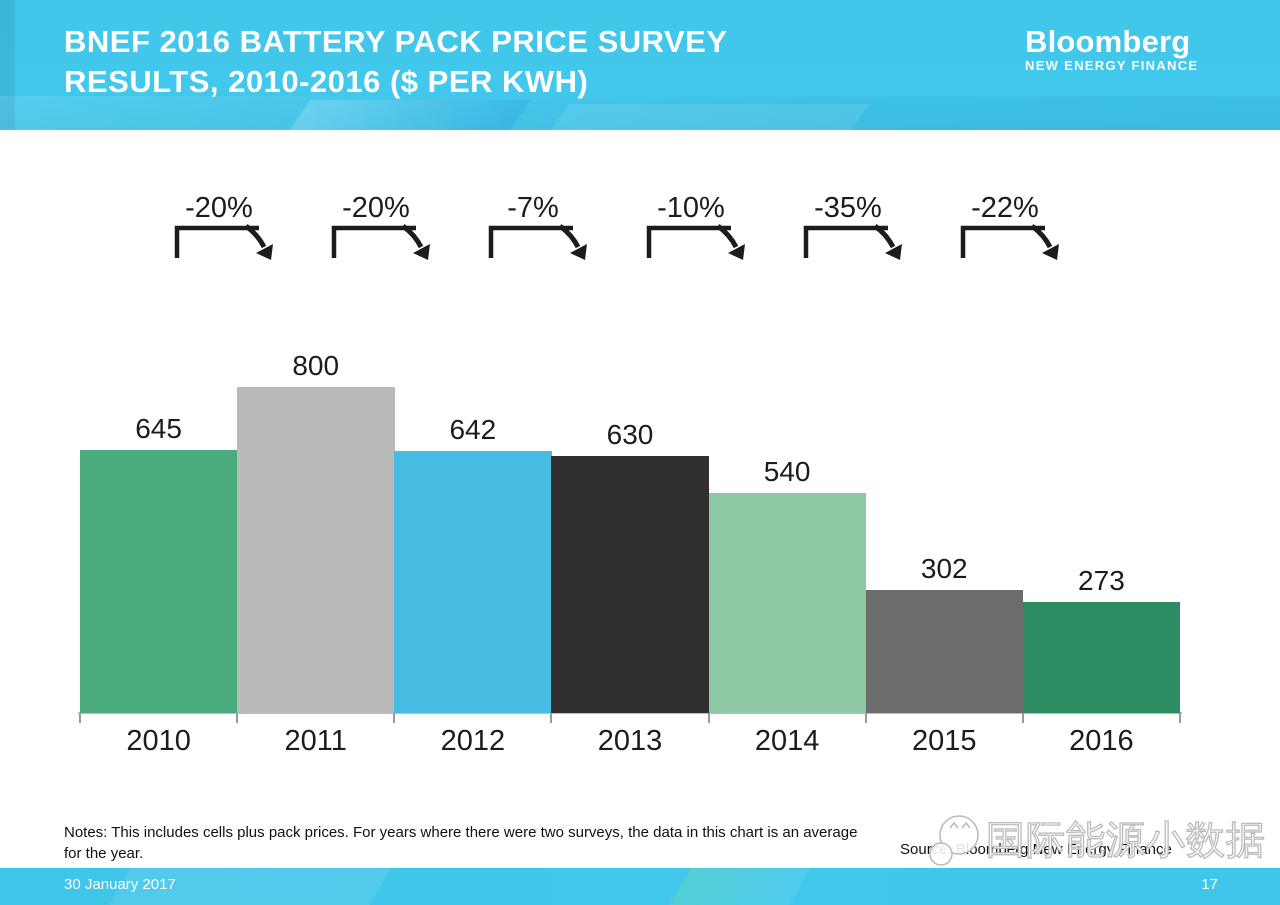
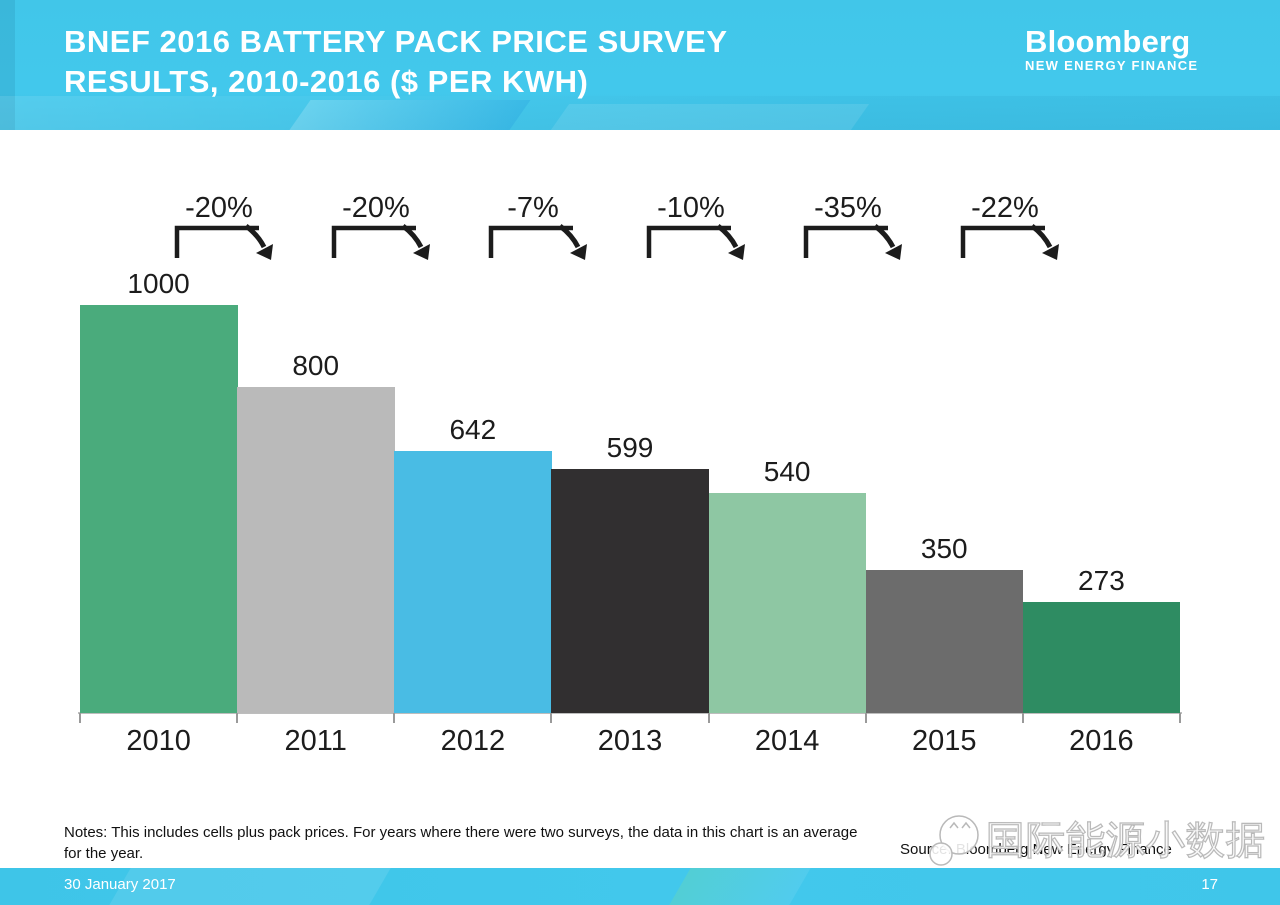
2010: 645 -> 1000
2013: 630 -> 599
2015: 302 -> 350
